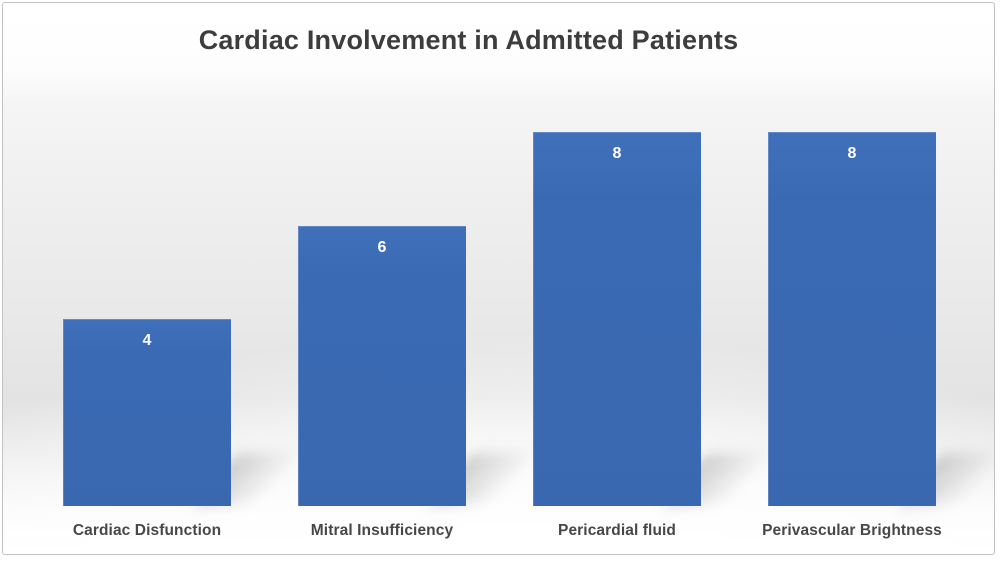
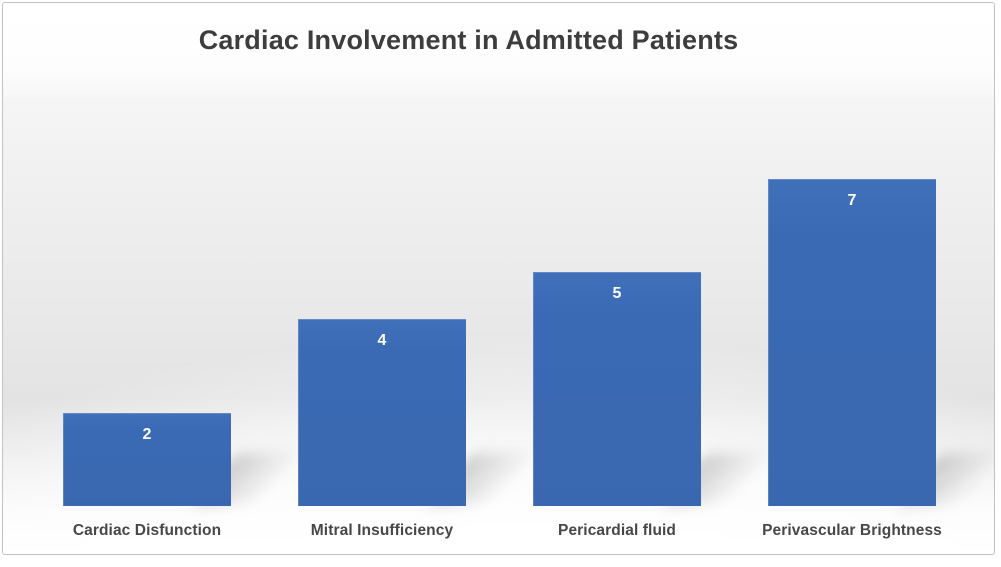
Cardiac Disfunction: 4 -> 2
Mitral Insufficiency: 6 -> 4
Pericardial fluid: 8 -> 5
Perivascular Brightness: 8 -> 7
